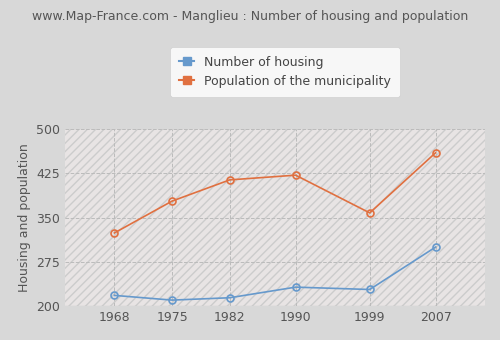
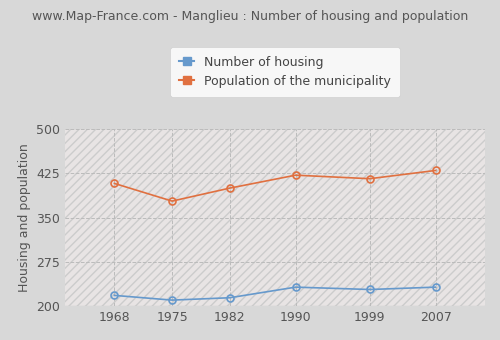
Population of the municipality/1968: 324 -> 408
Population of the municipality/1982: 414 -> 400
Population of the municipality/1999: 358 -> 416
Number of housing/2007: 300 -> 232
Population of the municipality/2007: 460 -> 430
